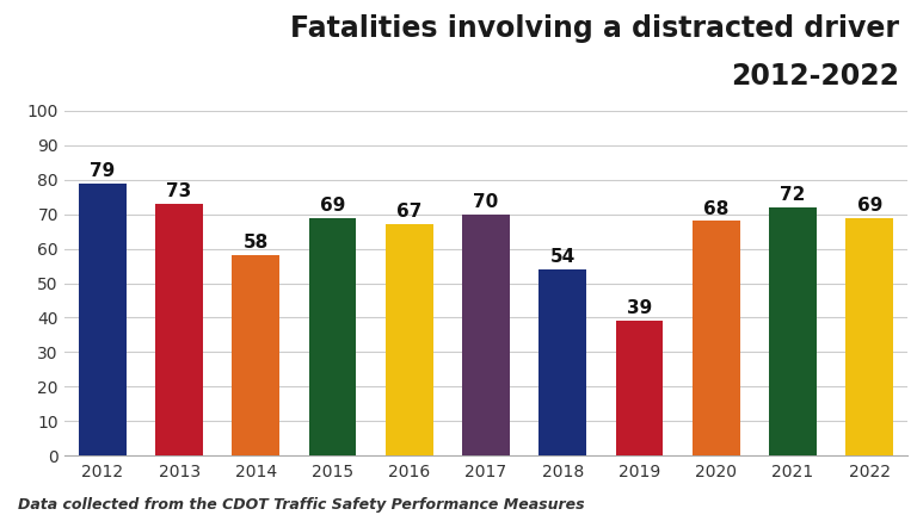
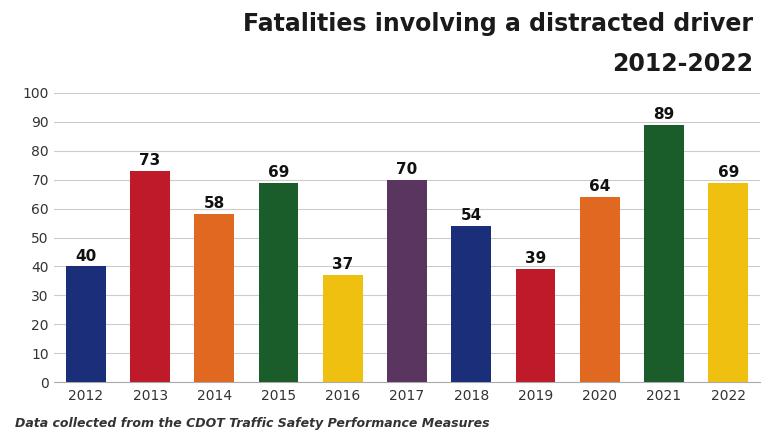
2012: 79 -> 40
2016: 67 -> 37
2020: 68 -> 64
2021: 72 -> 89
